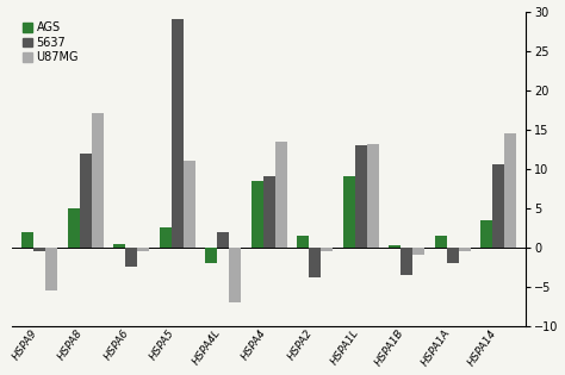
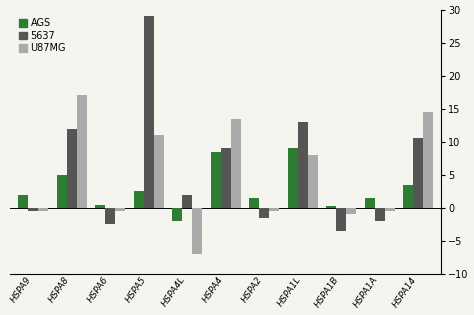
U87MG/HSPA9: -5.4 -> -0.5
5637/HSPA2: -3.8 -> -1.5
U87MG/HSPA1L: 13.2 -> 8.0
